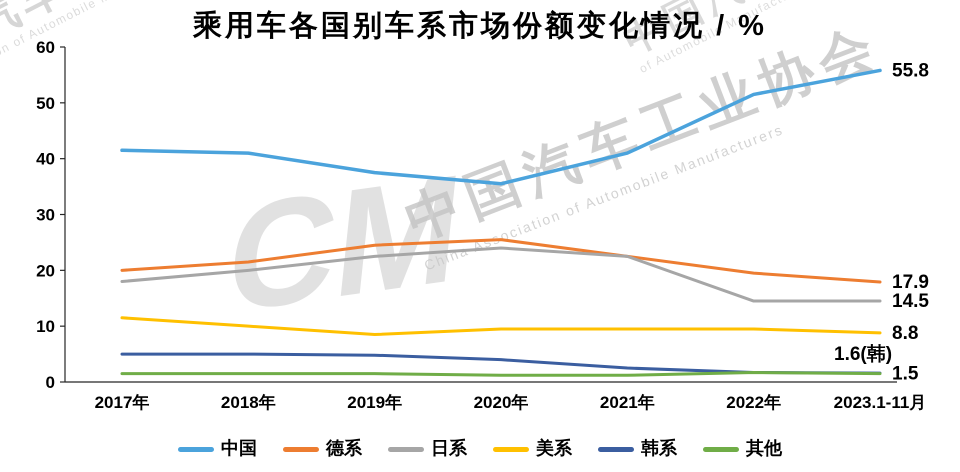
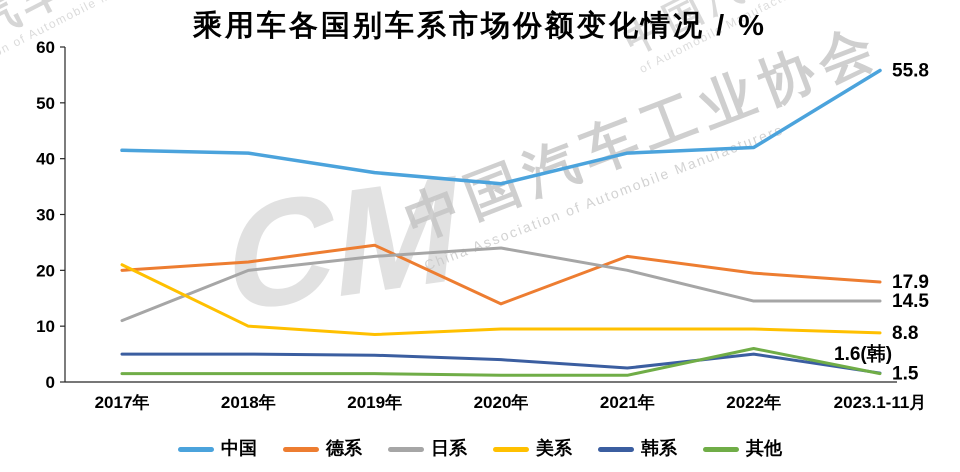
日系/2017年: 18 -> 11
美系/2017年: 12 -> 21
德系/2020年: 26 -> 14
日系/2021年: 22 -> 20
中国/2022年: 52 -> 42
韩系/2022年: 2 -> 5
其他/2022年: 2 -> 6
